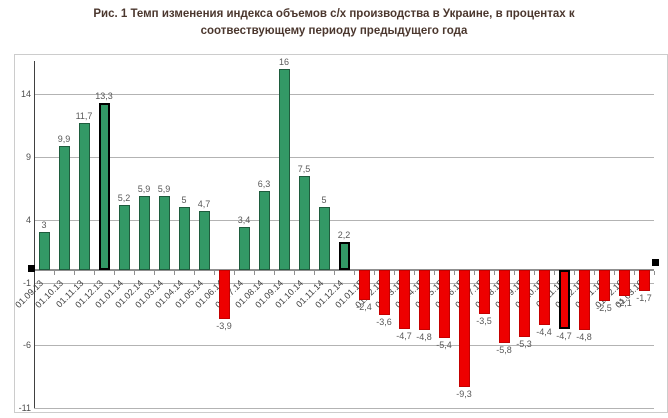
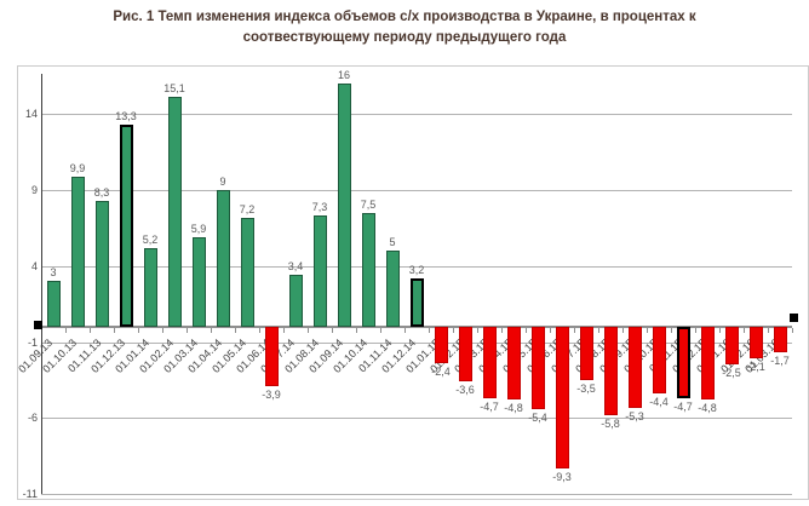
01.11.13: 11,7 -> 8,3
01.02.14: 5,9 -> 15,1
01.04.14: 5 -> 9
01.05.14: 4,7 -> 7,2
01.08.14: 6,3 -> 7,3
01.12.14: 2,2 -> 3,2
